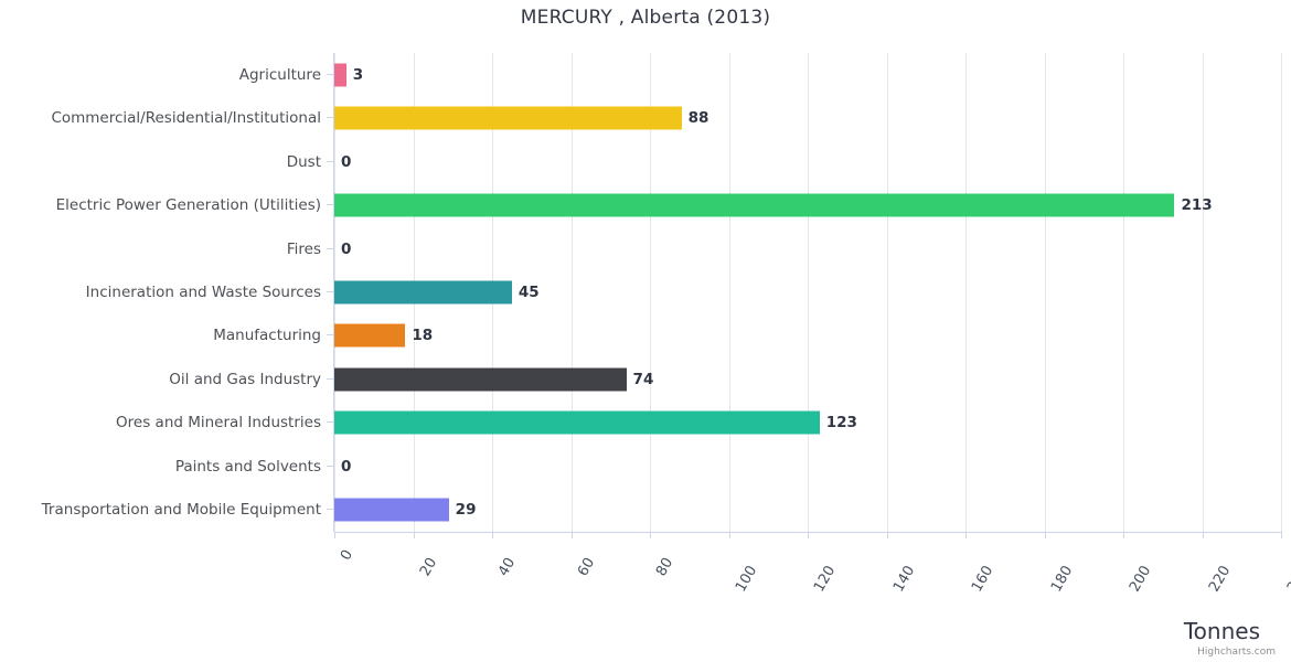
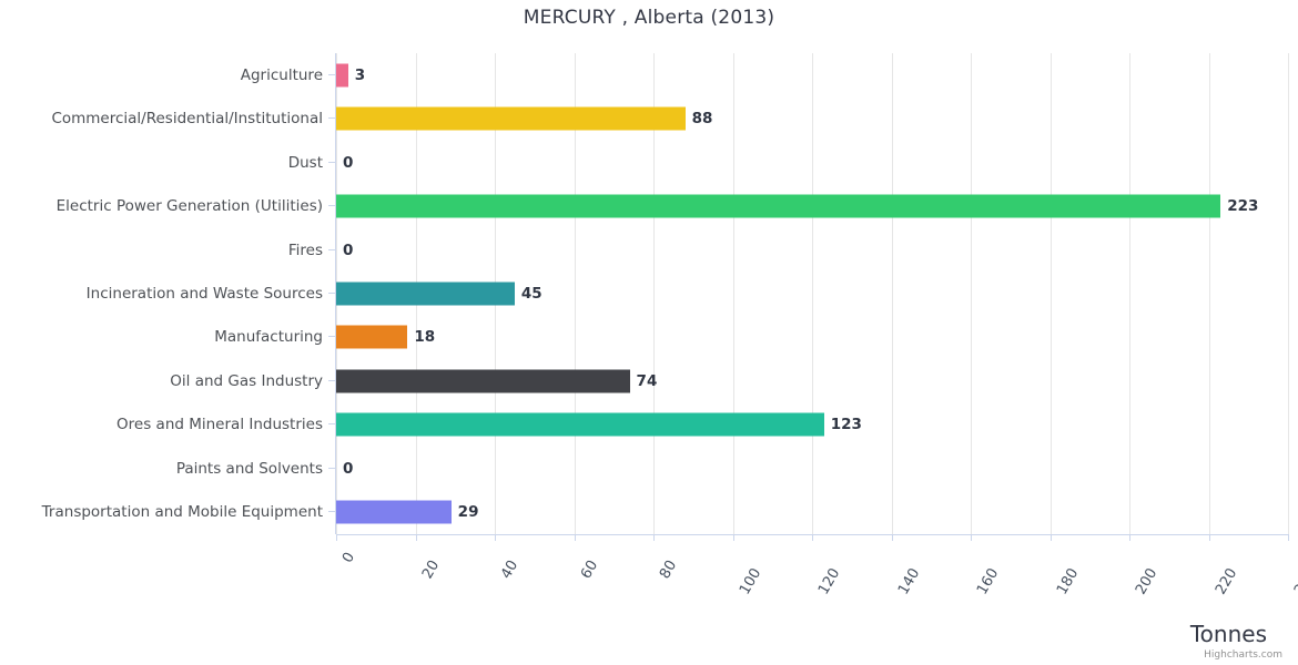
Electric Power Generation (Utilities): 213 -> 223
